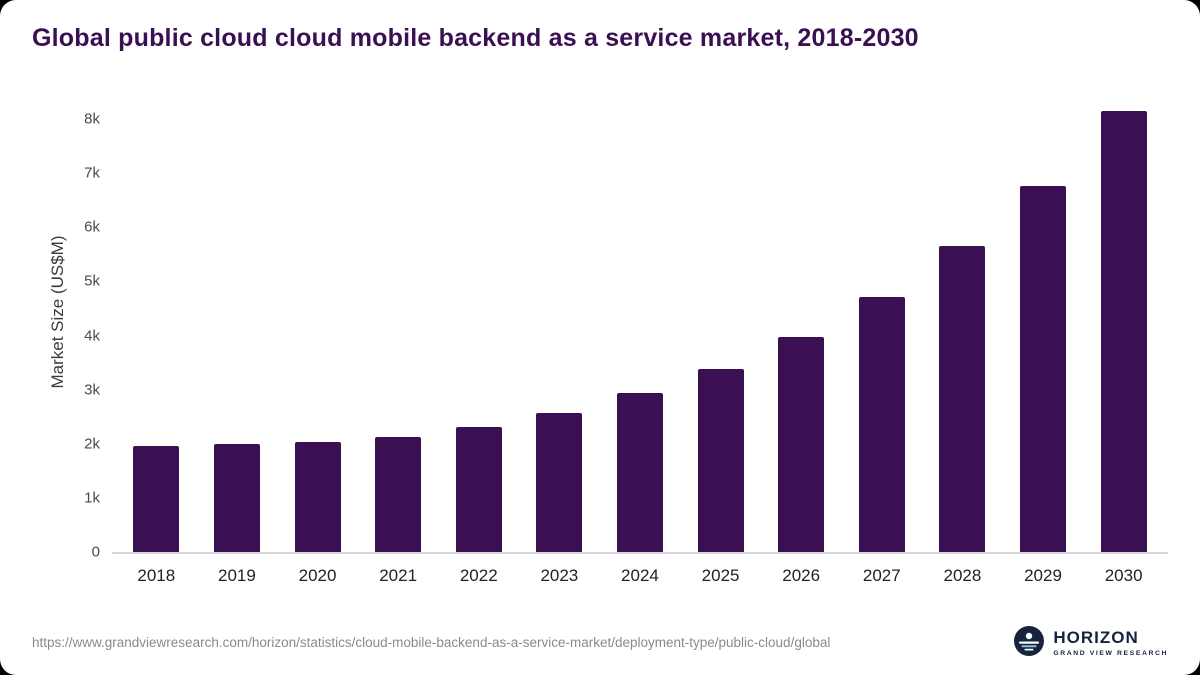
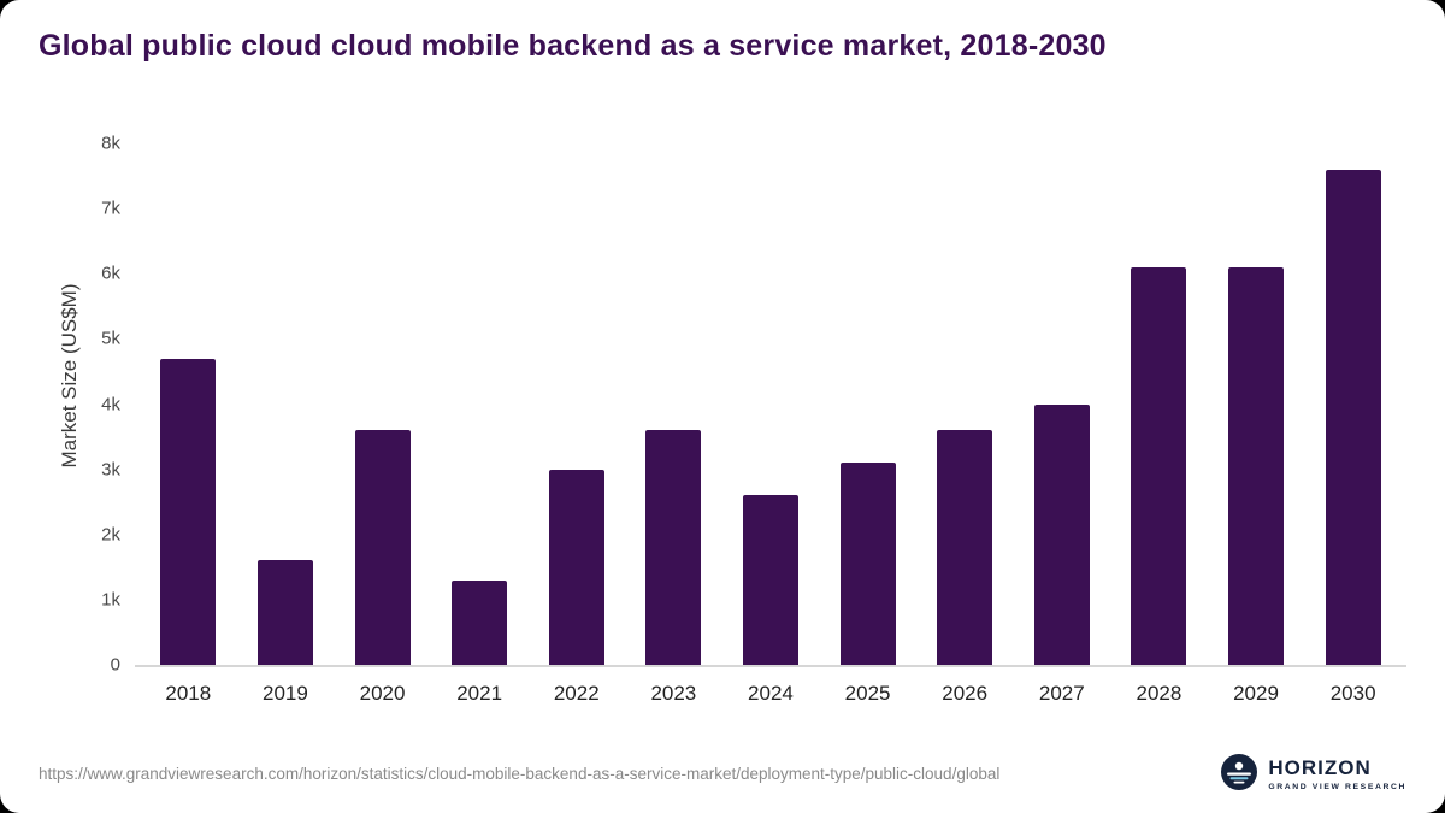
2018: 2.0k -> 4.7k
2019: 2.0k -> 1.6k
2020: 2.0k -> 3.6k
2021: 2.1k -> 1.3k
2022: 2.3k -> 3.0k
2023: 2.6k -> 3.6k
2024: 2.9k -> 2.6k
2025: 3.4k -> 3.1k
2026: 4.0k -> 3.6k
2027: 4.7k -> 4.0k
2028: 5.6k -> 6.1k
2029: 6.8k -> 6.1k
2030: 8.2k -> 7.6k
